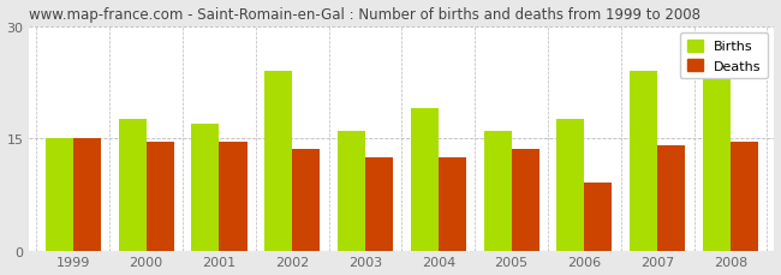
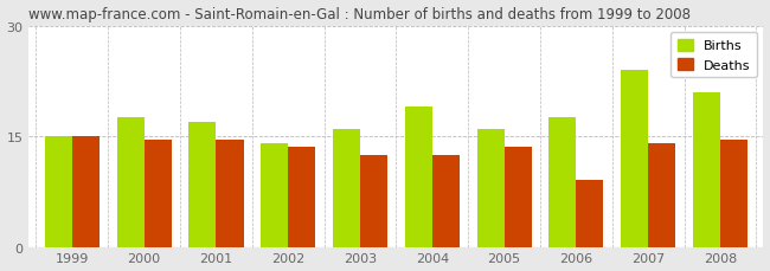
Births/2002: 24.0 -> 14.0
Births/2008: 23.0 -> 21.0
